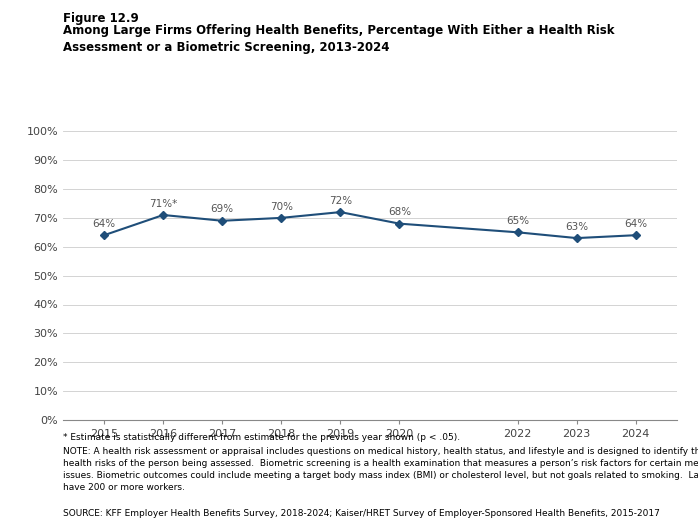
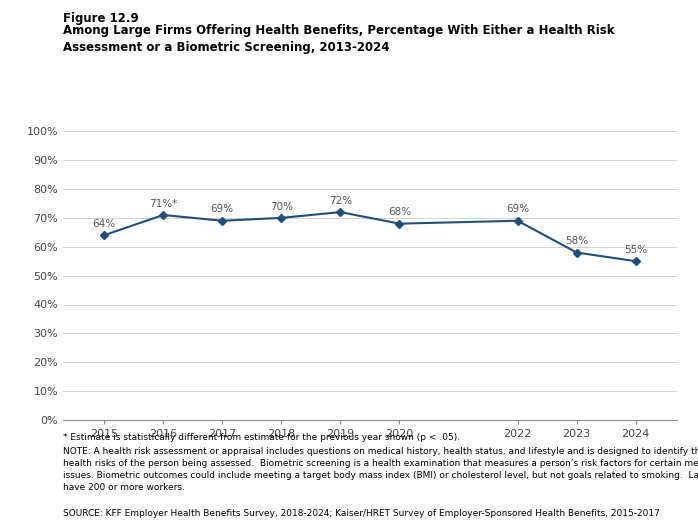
2022: 65% -> 69%
2023: 63% -> 58%
2024: 64% -> 55%
